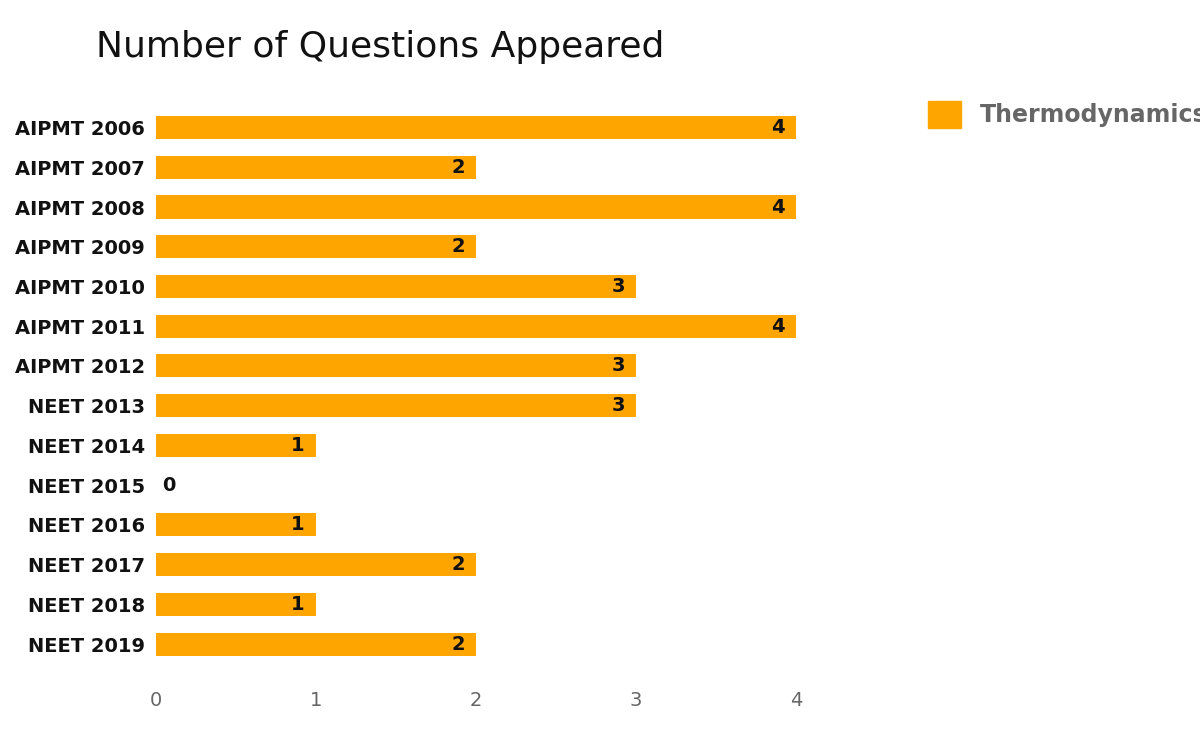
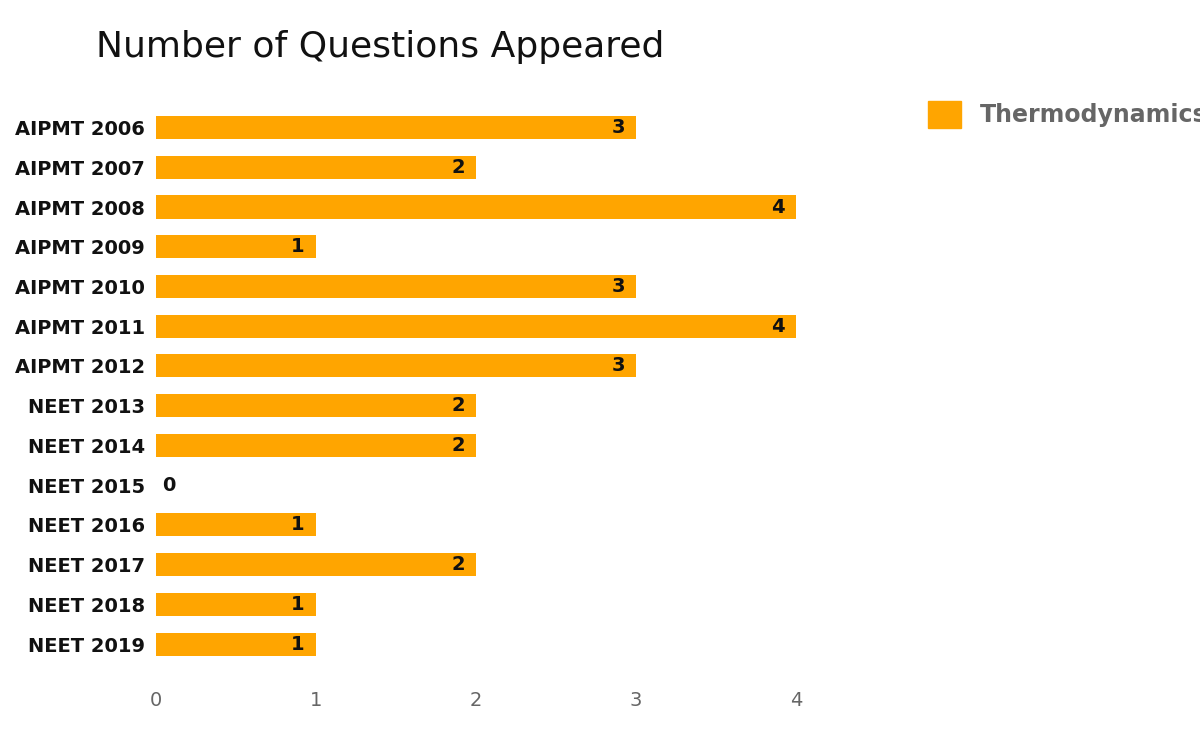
AIPMT 2006: 4 -> 3
AIPMT 2009: 2 -> 1
NEET 2013: 3 -> 2
NEET 2014: 1 -> 2
NEET 2019: 2 -> 1
